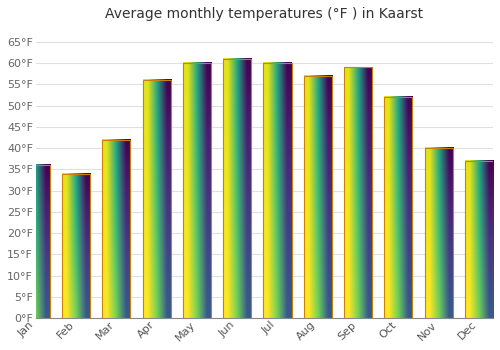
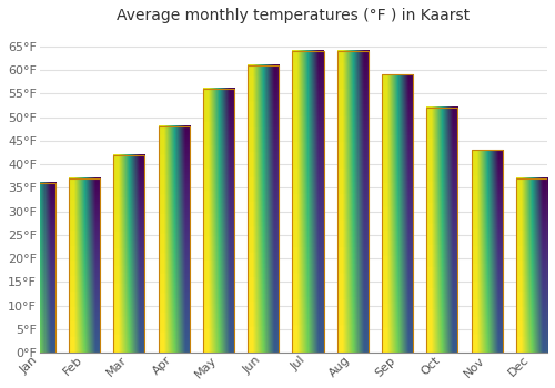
Feb: 34°F -> 37°F
Apr: 56°F -> 48°F
May: 60°F -> 56°F
Jul: 60°F -> 64°F
Aug: 57°F -> 64°F
Nov: 40°F -> 43°F
